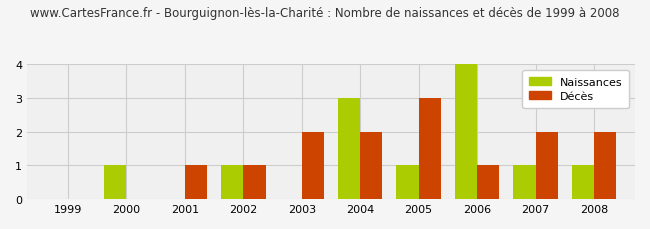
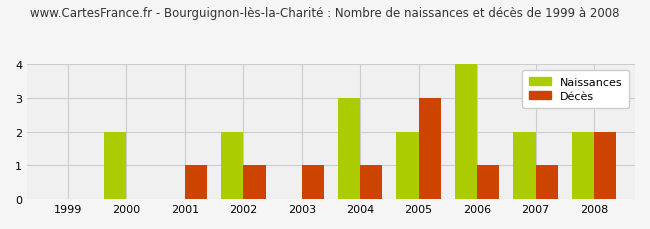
Naissances/2000: 1 -> 2
Naissances/2002: 1 -> 2
Décès/2003: 2 -> 1
Décès/2004: 2 -> 1
Naissances/2005: 1 -> 2
Naissances/2007: 1 -> 2
Décès/2007: 2 -> 1
Naissances/2008: 1 -> 2
